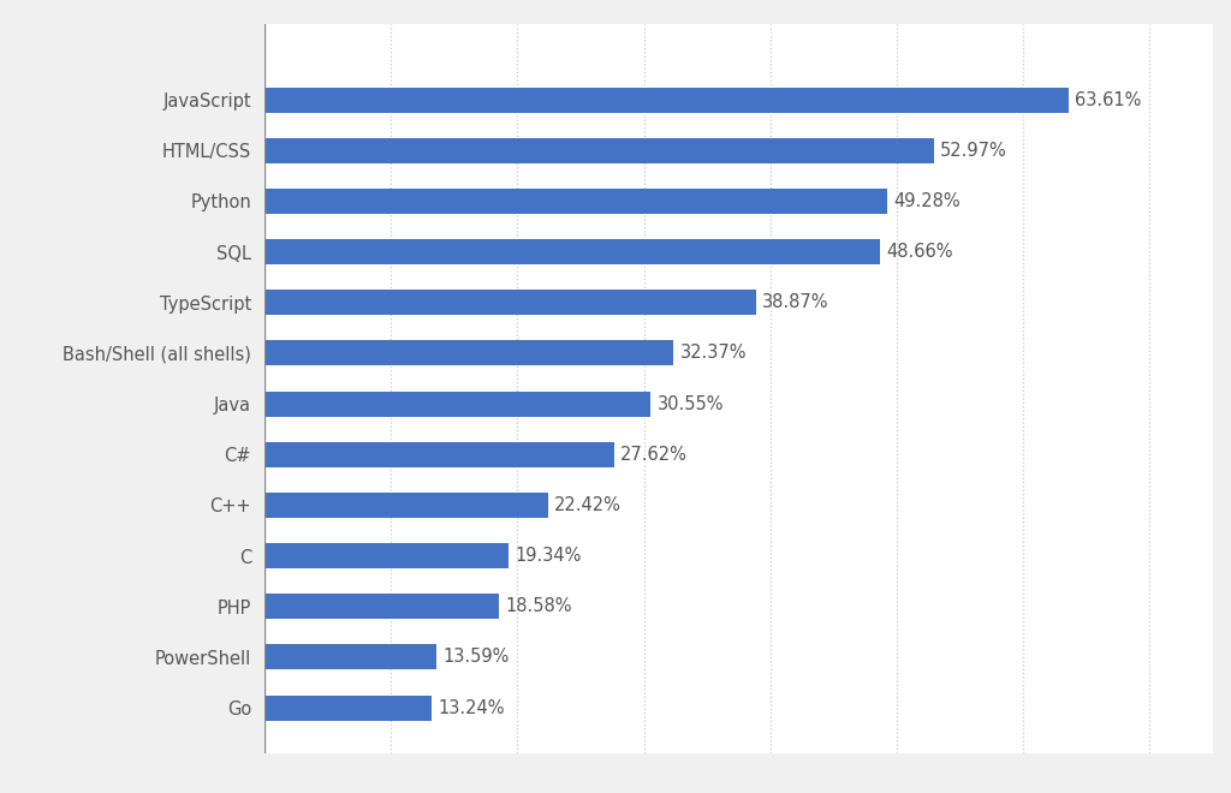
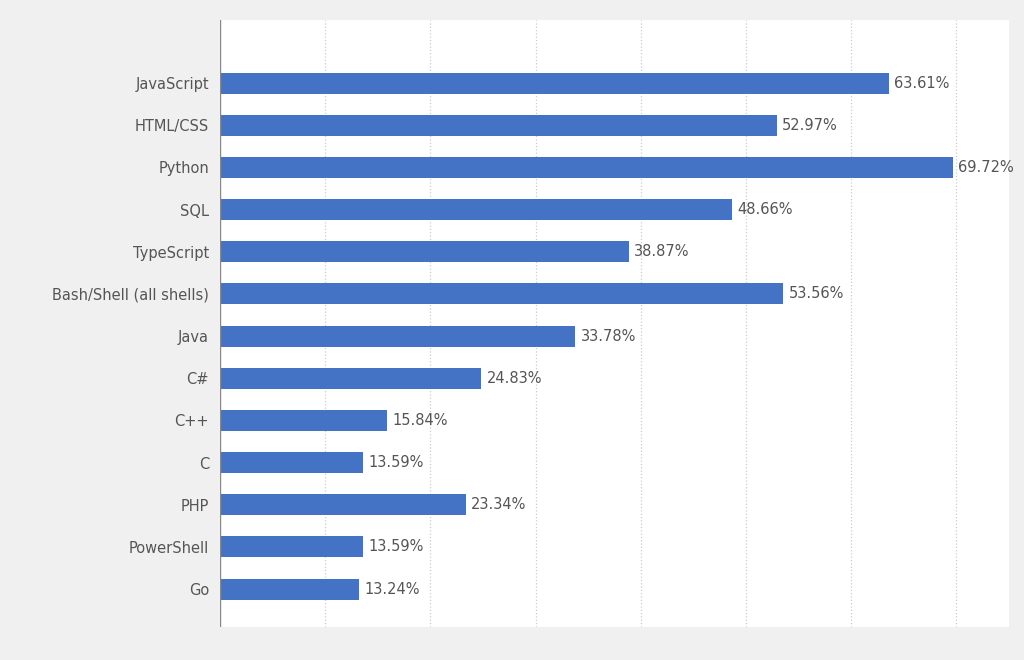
Python: 49.28% -> 69.72%
Bash/Shell (all shells): 32.37% -> 53.56%
Java: 30.55% -> 33.78%
C#: 27.62% -> 24.83%
C++: 22.42% -> 15.84%
C: 19.34% -> 13.59%
PHP: 18.58% -> 23.34%
